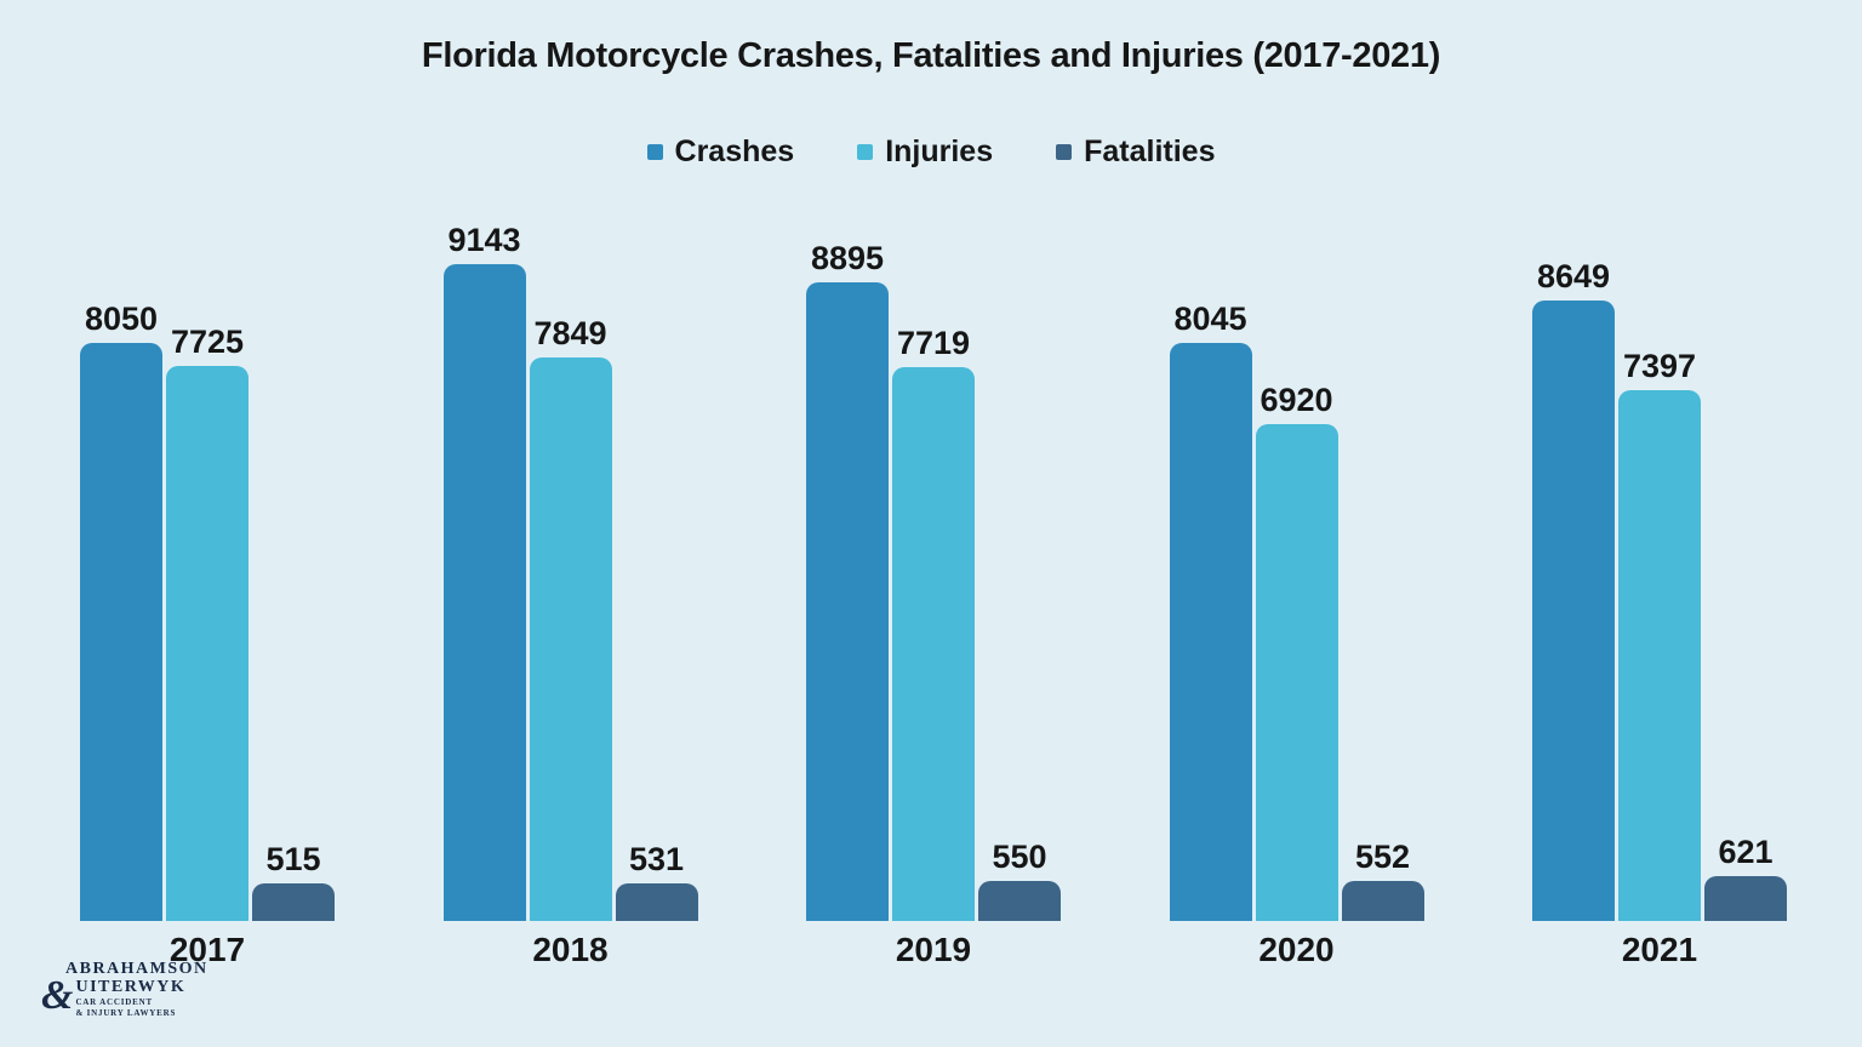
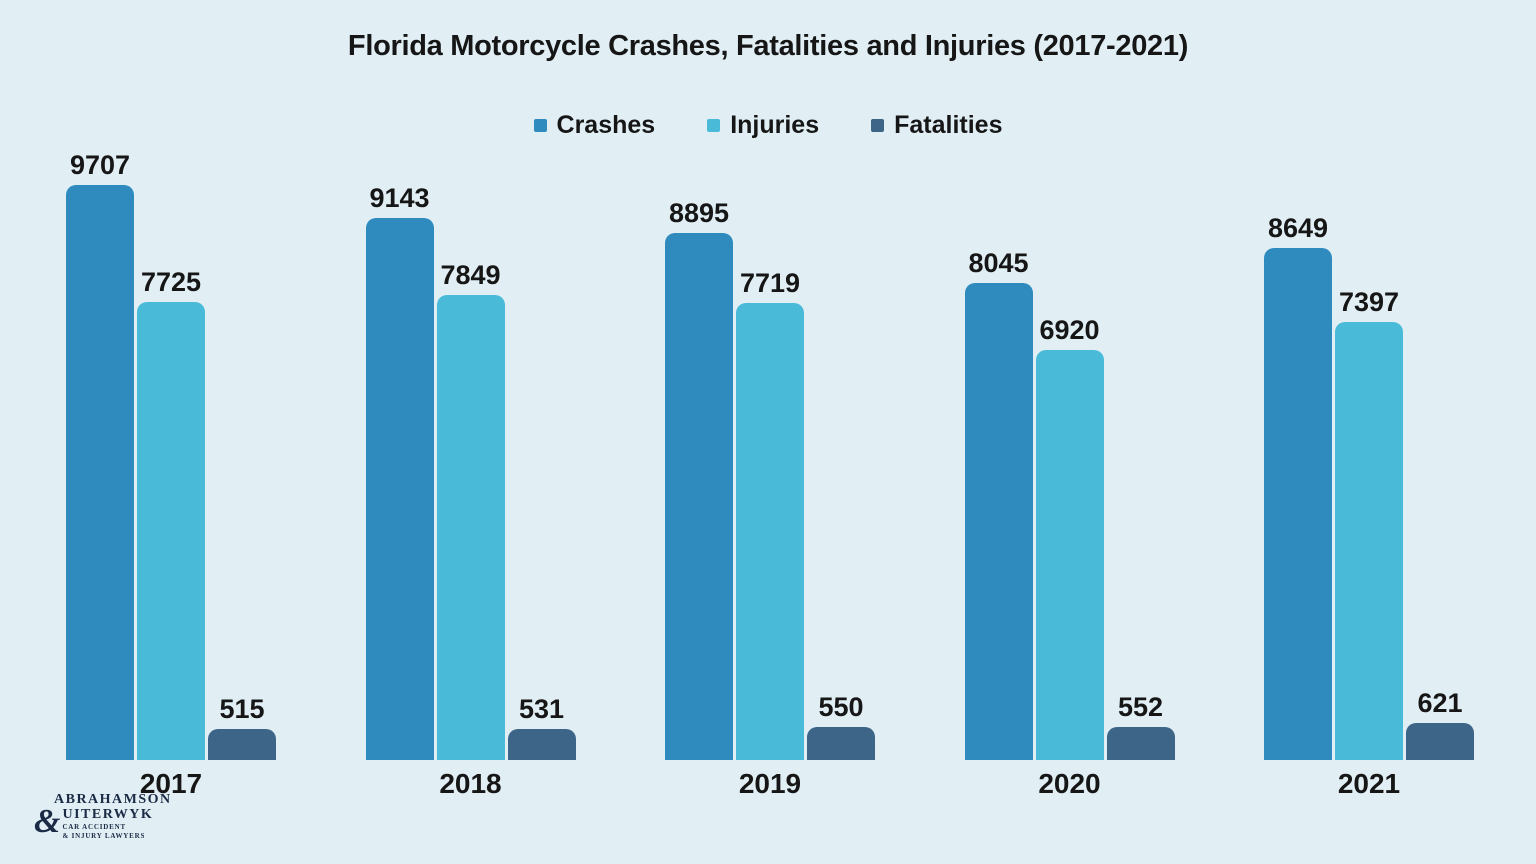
Crashes/2017: 8050 -> 9707
